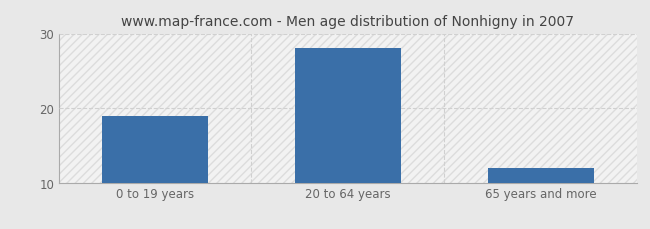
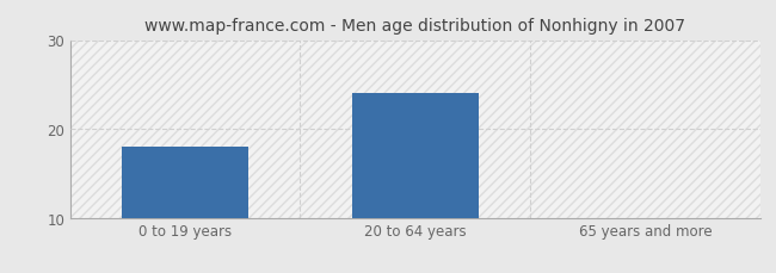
0 to 19 years: 19 -> 18
20 to 64 years: 28 -> 24
65 years and more: 12 -> 10
